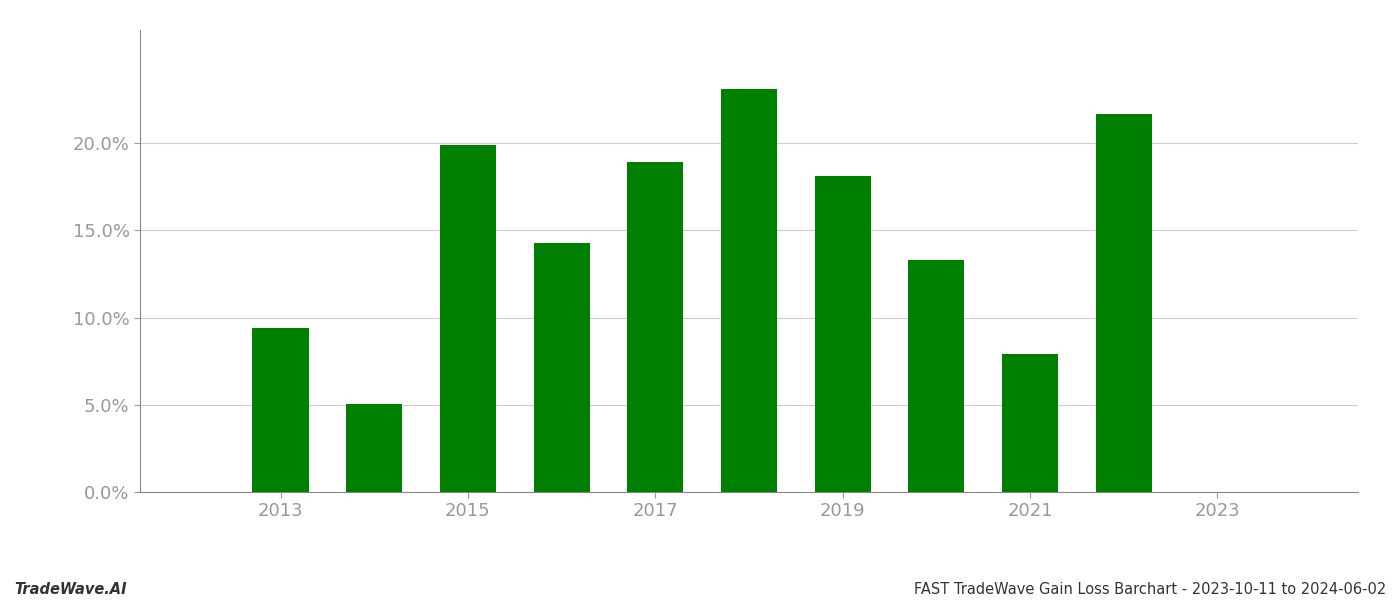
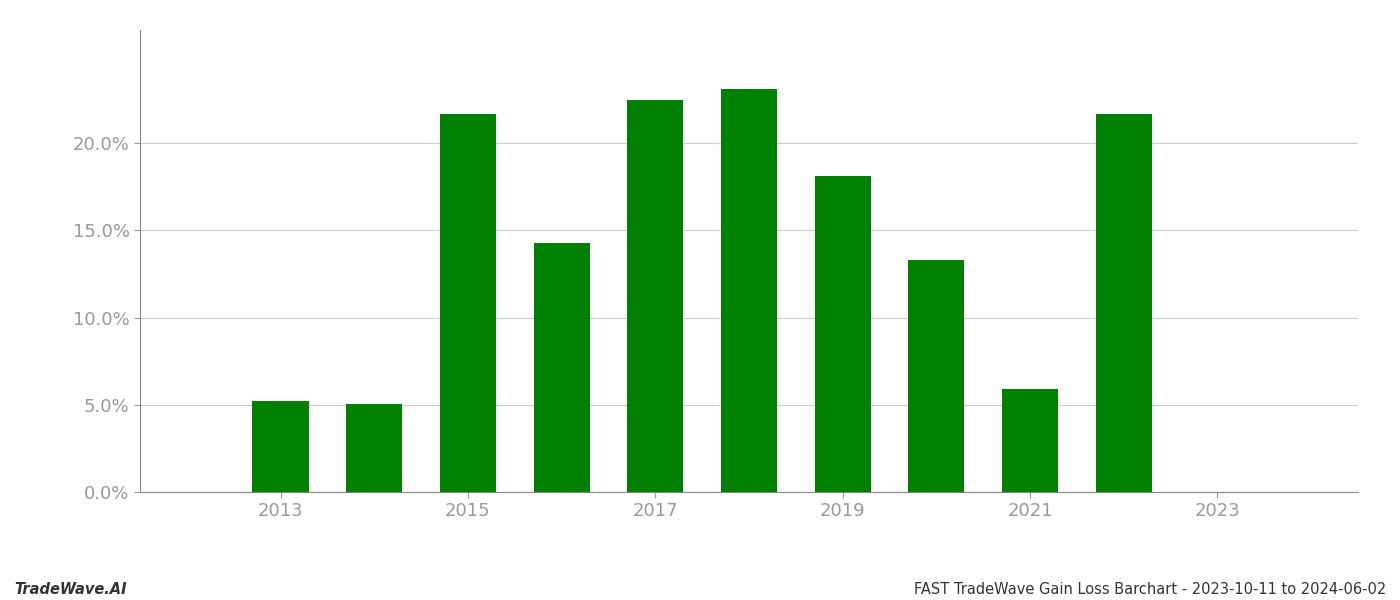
2013: 9.4% -> 5.2%
2015: 19.9% -> 21.7%
2017: 18.9% -> 22.5%
2021: 7.9% -> 5.9%
